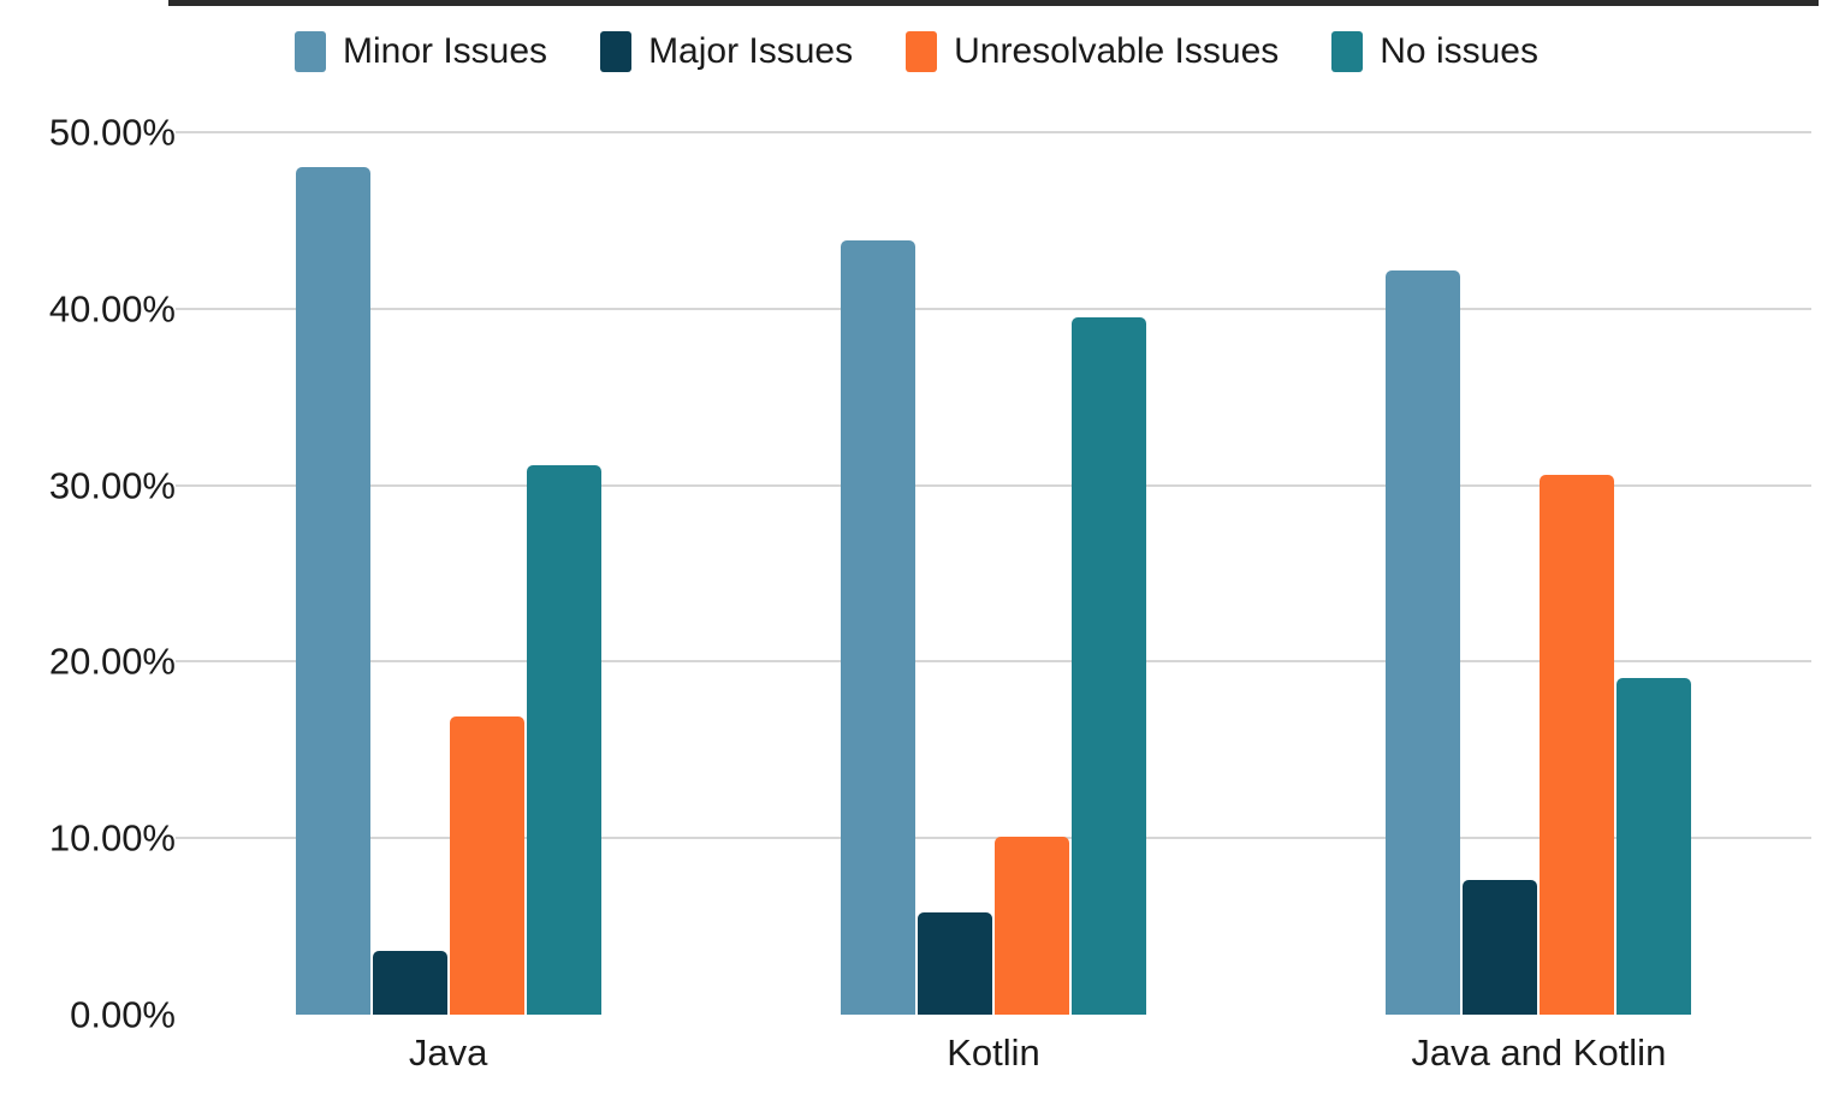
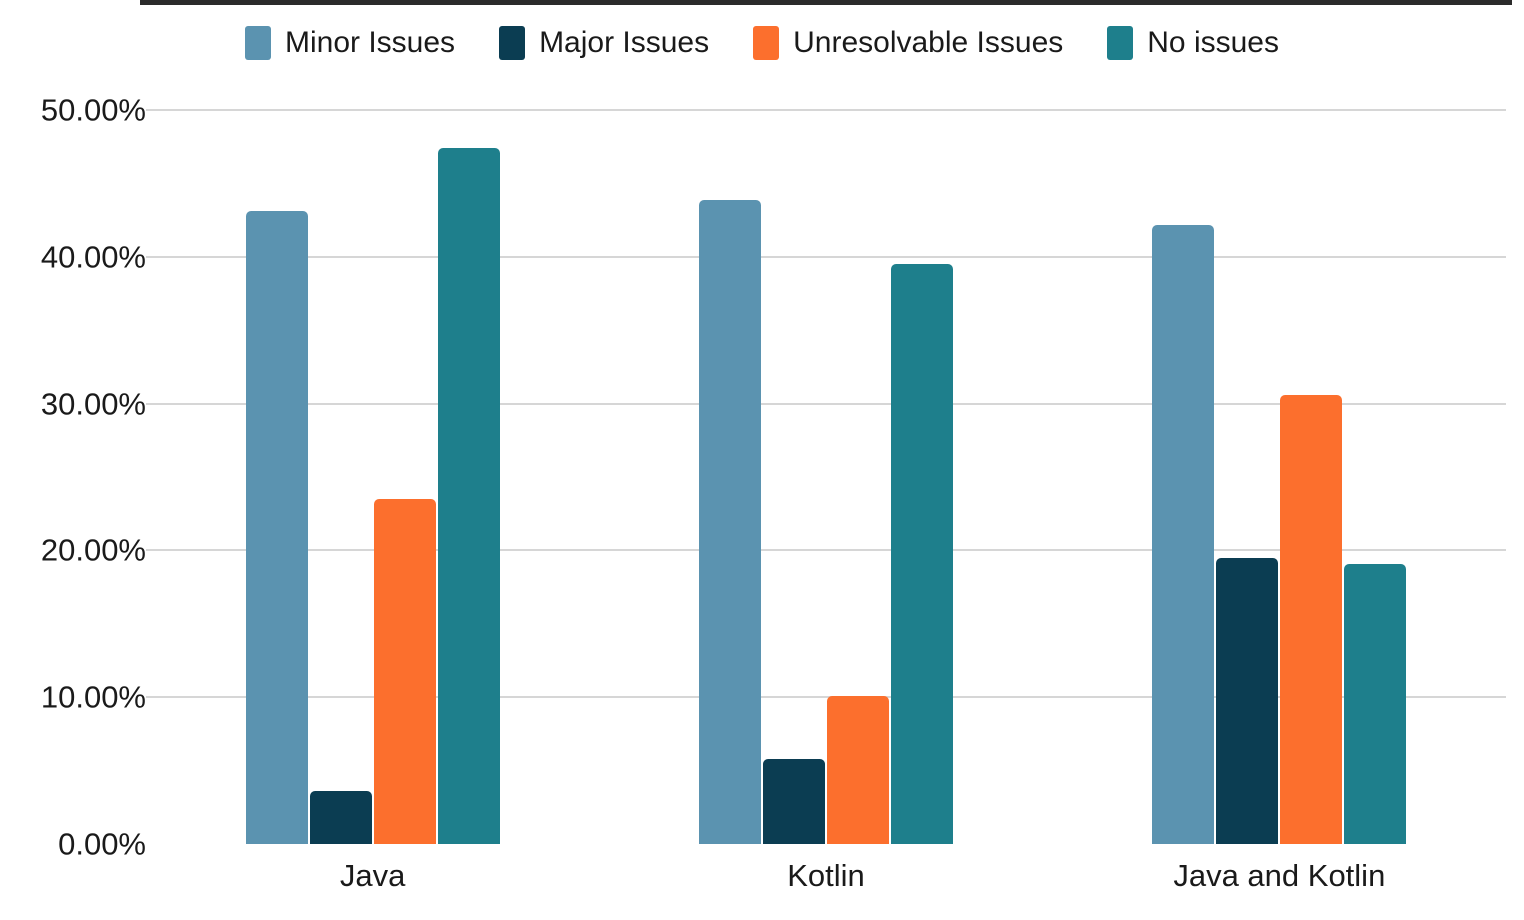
Minor Issues/Java: 48.0% -> 43.1%
Unresolvable Issues/Java: 16.9% -> 23.5%
No issues/Java: 31.1% -> 47.4%
Major Issues/Java and Kotlin: 7.6% -> 19.5%
